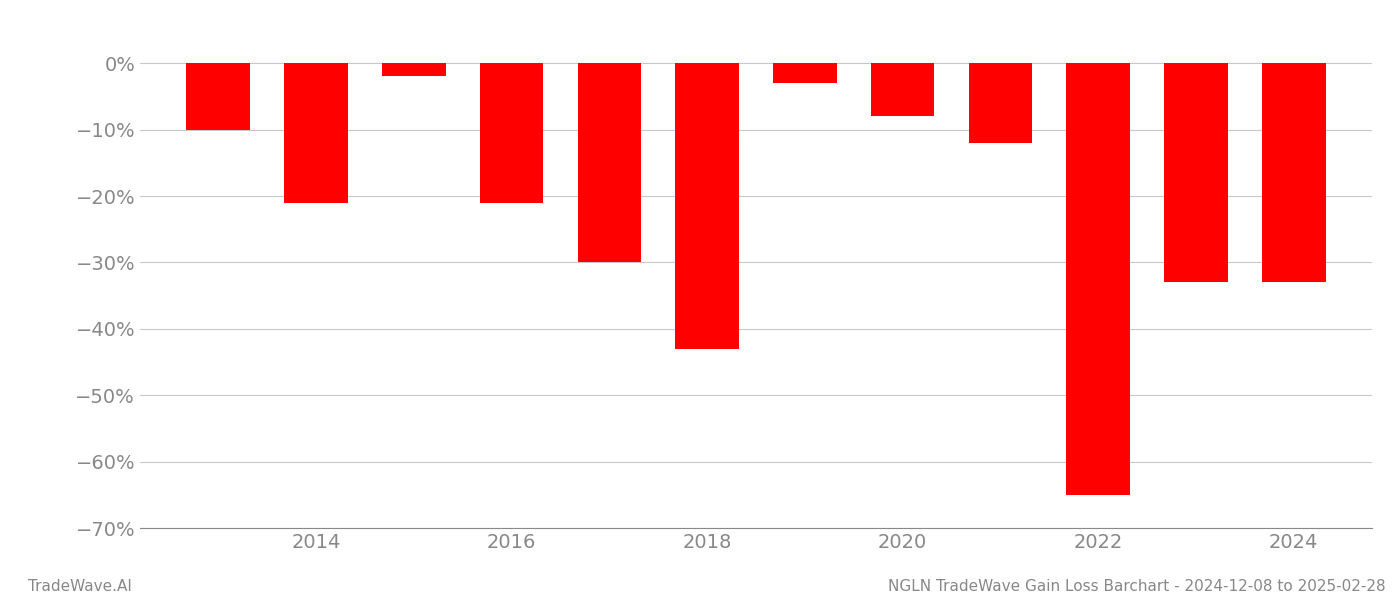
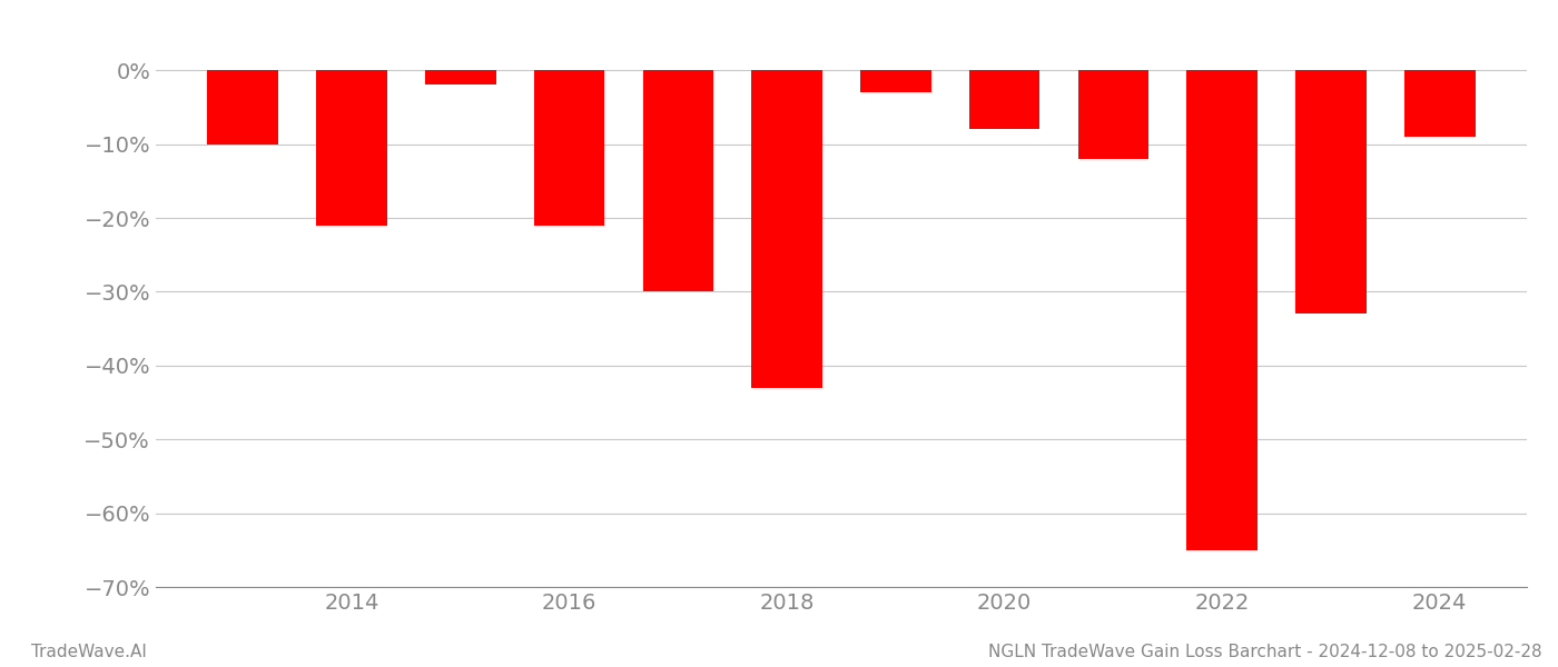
2024: -33% -> -9%
